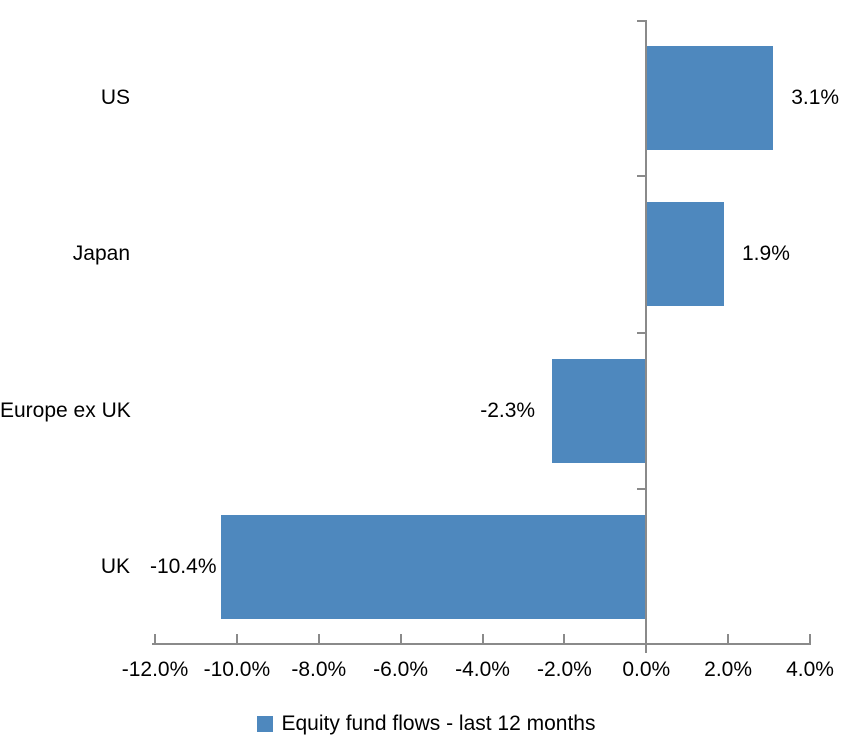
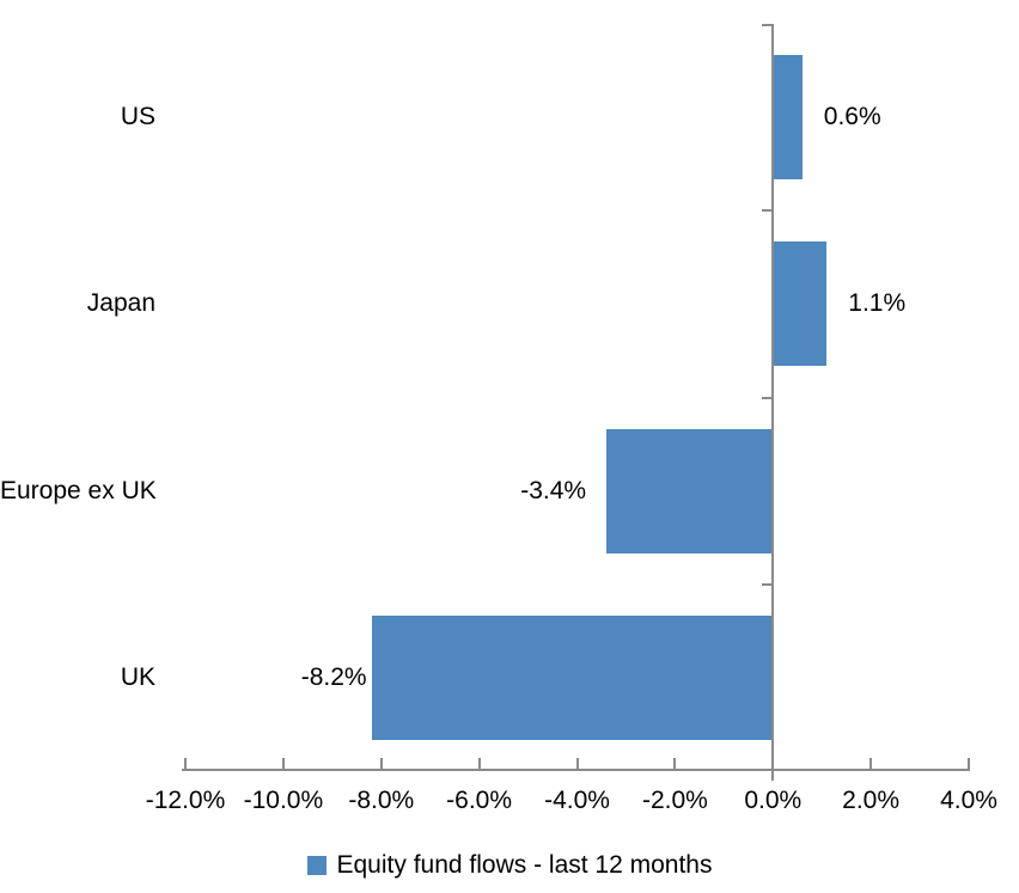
US: 3.1% -> 0.6%
Japan: 1.9% -> 1.1%
Europe ex UK: -2.3% -> -3.4%
UK: -10.4% -> -8.2%
